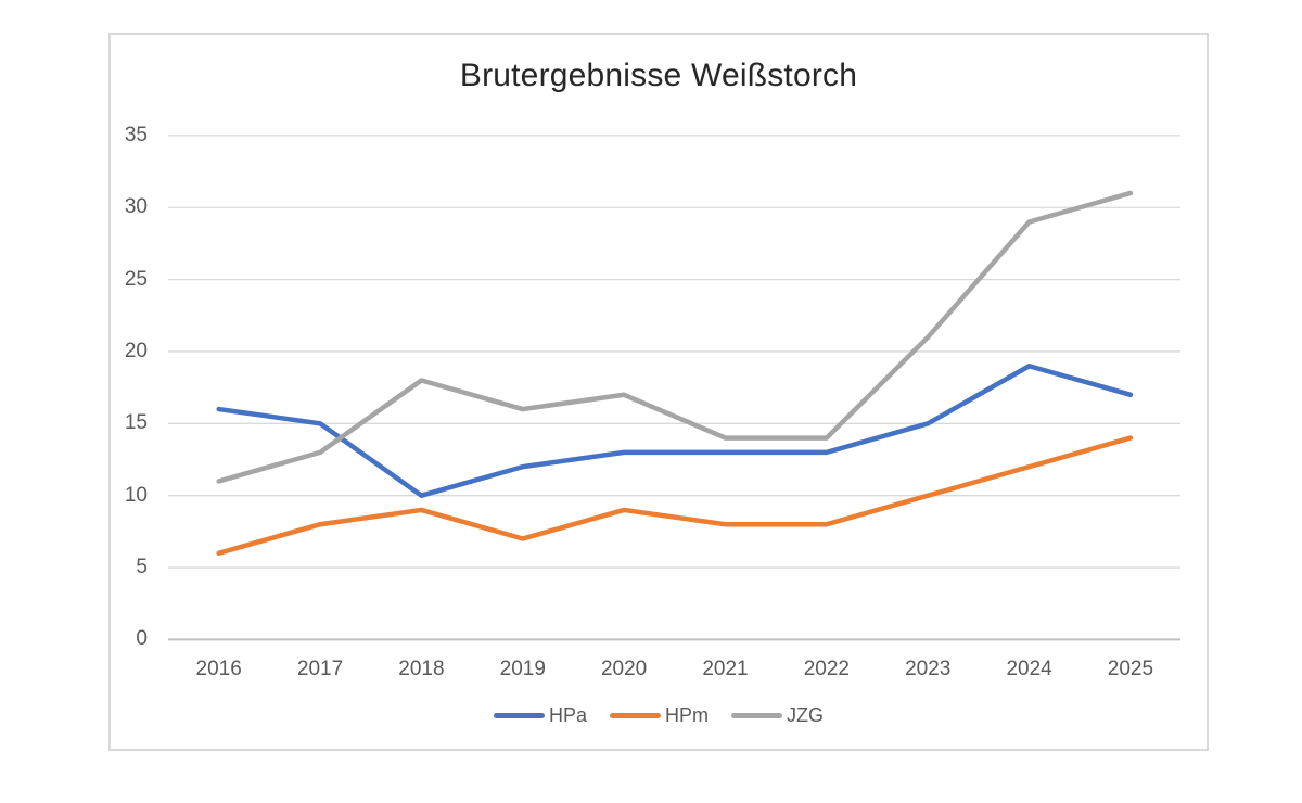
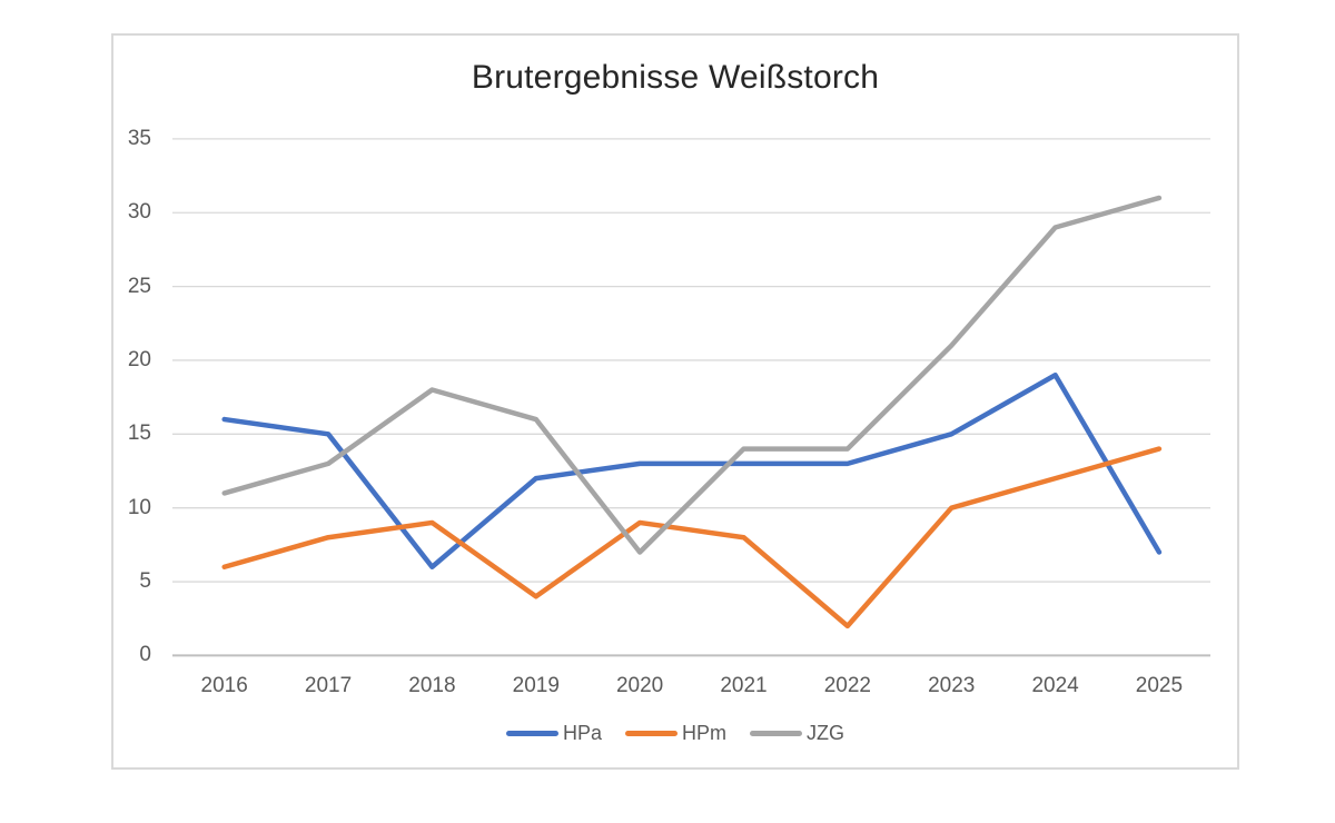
HPa/2018: 10 -> 6
HPm/2019: 7 -> 4
JZG/2020: 17 -> 7
HPm/2022: 8 -> 2
HPa/2025: 17 -> 7
